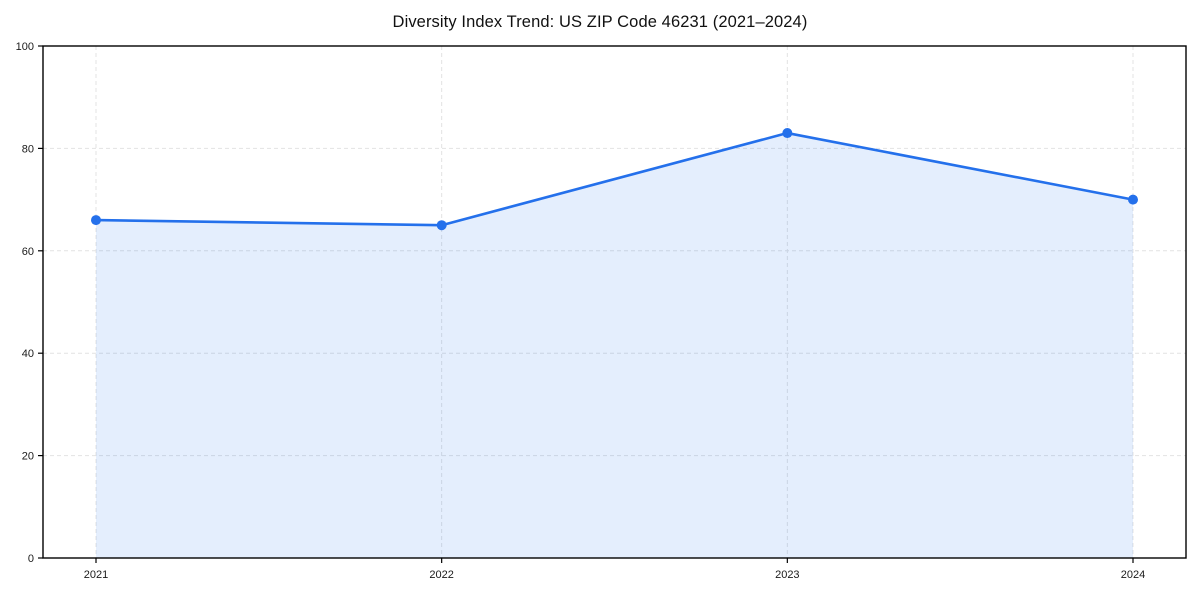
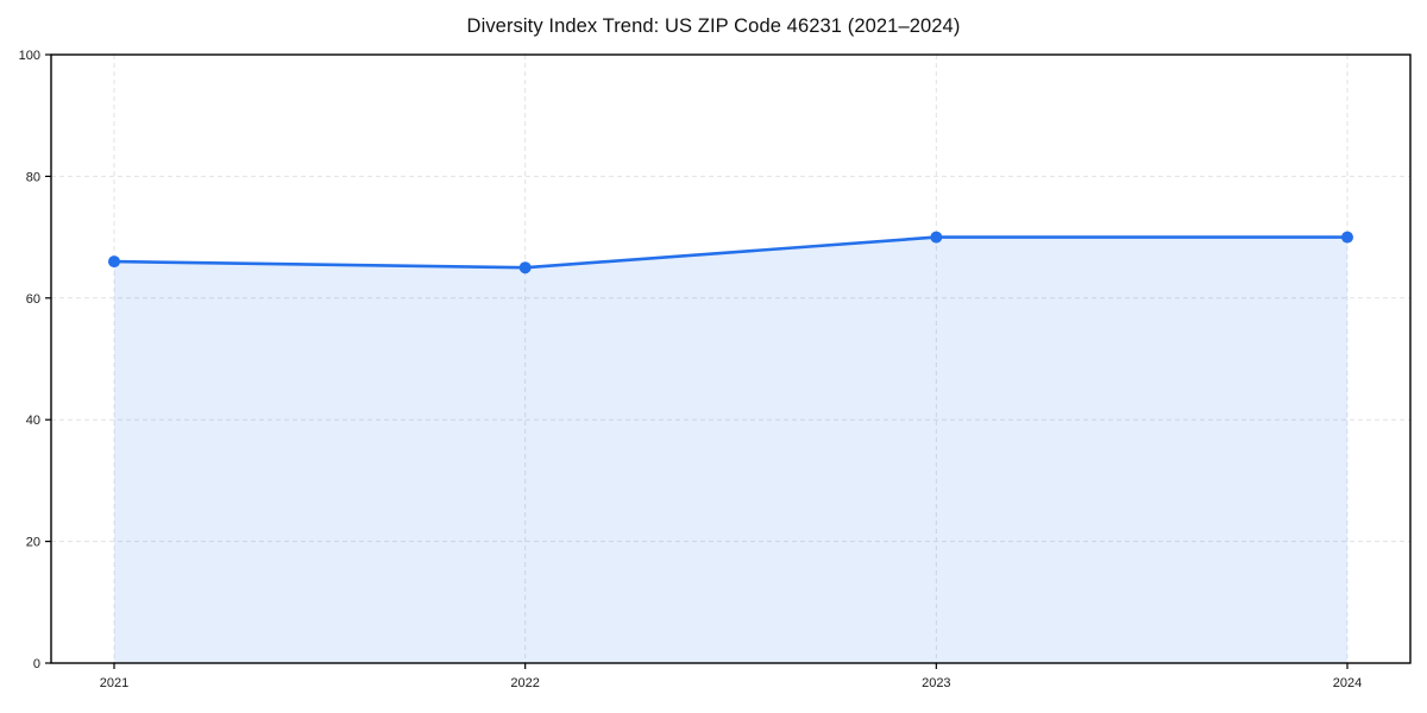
2023: 83 -> 70
